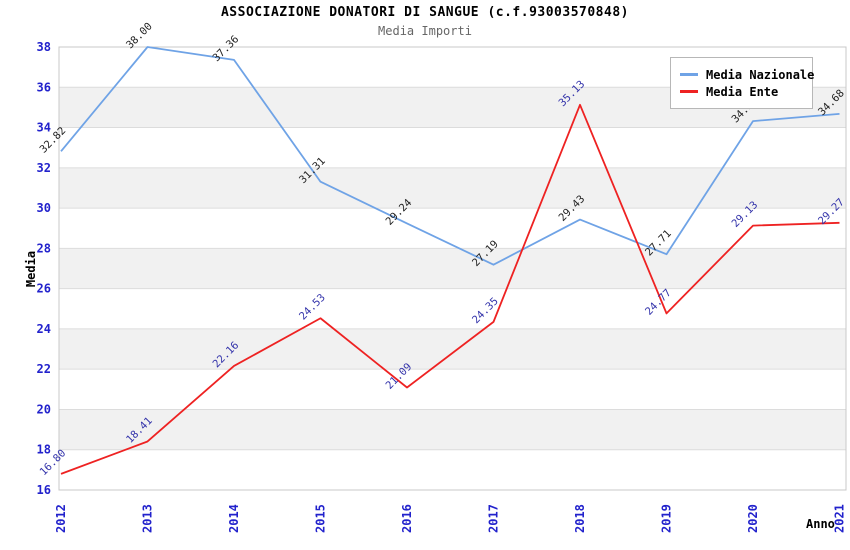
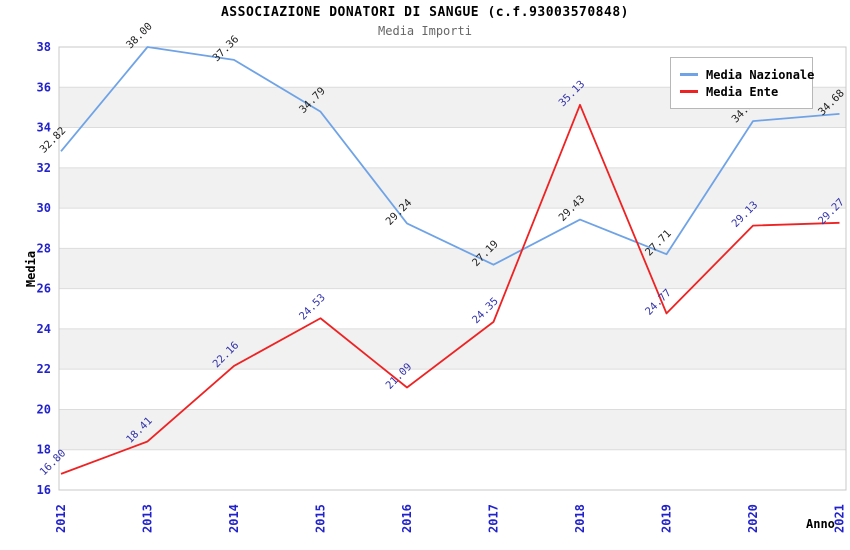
Media Nazionale/2015: 31.31 -> 34.79
